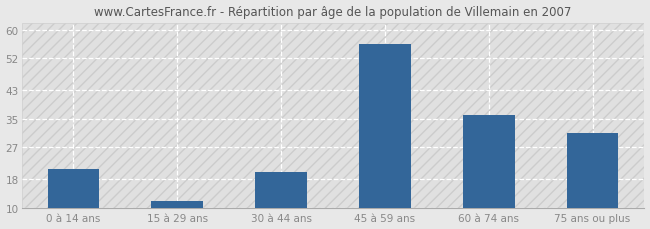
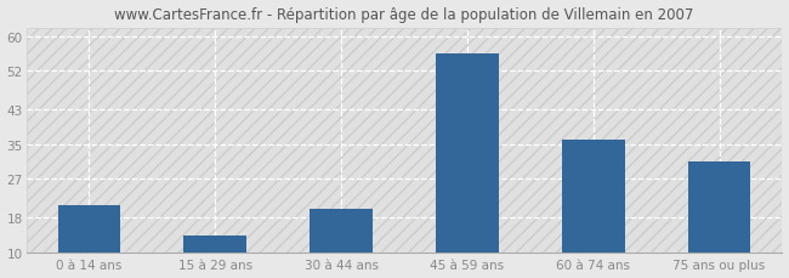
15 à 29 ans: 12 -> 14
